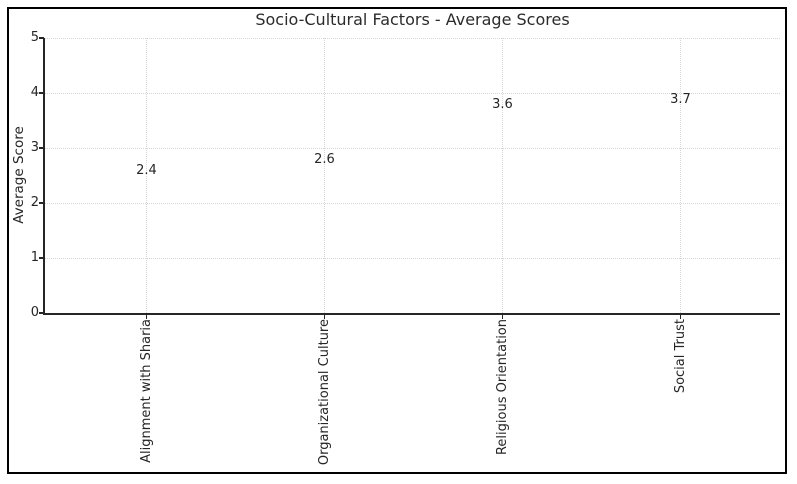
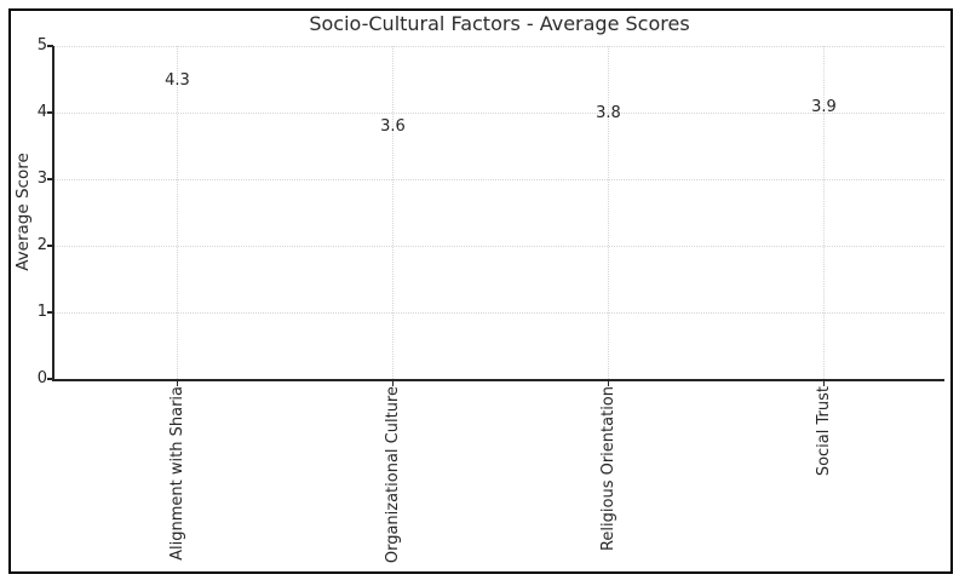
Alignment with Sharia: 2.4 -> 4.3
Organizational Culture: 2.6 -> 3.6
Religious Orientation: 3.6 -> 3.8
Social Trust: 3.7 -> 3.9
